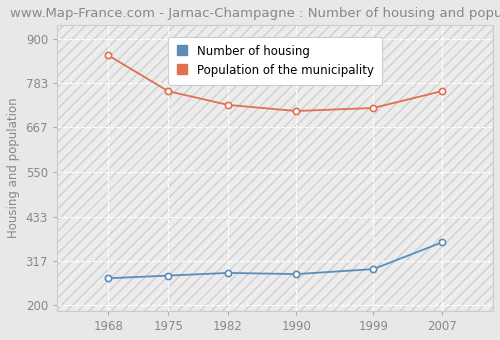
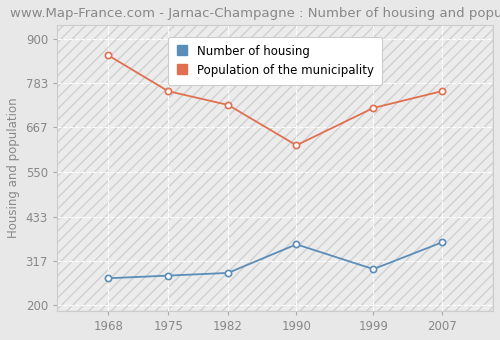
Number of housing/1990: 282 -> 360
Population of the municipality/1990: 710 -> 620
